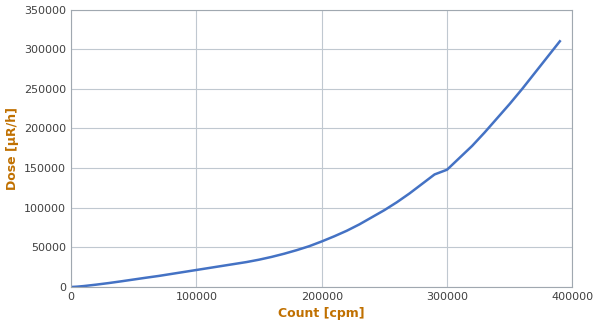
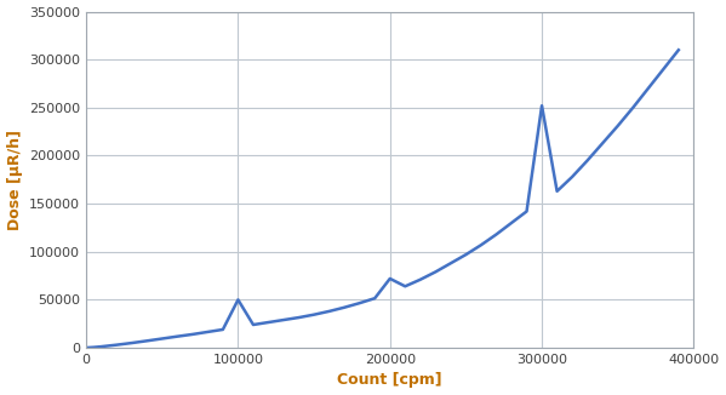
100000: 22000 -> 50000
200000: 58000 -> 72000
300000: 148000 -> 252000
